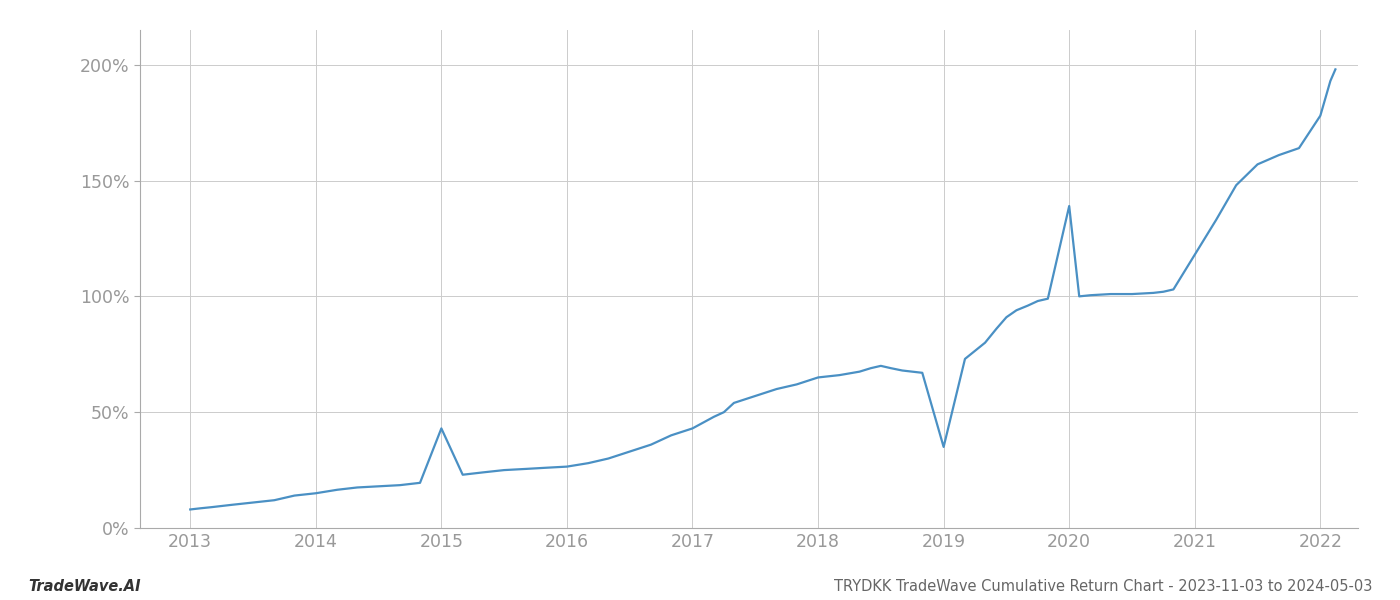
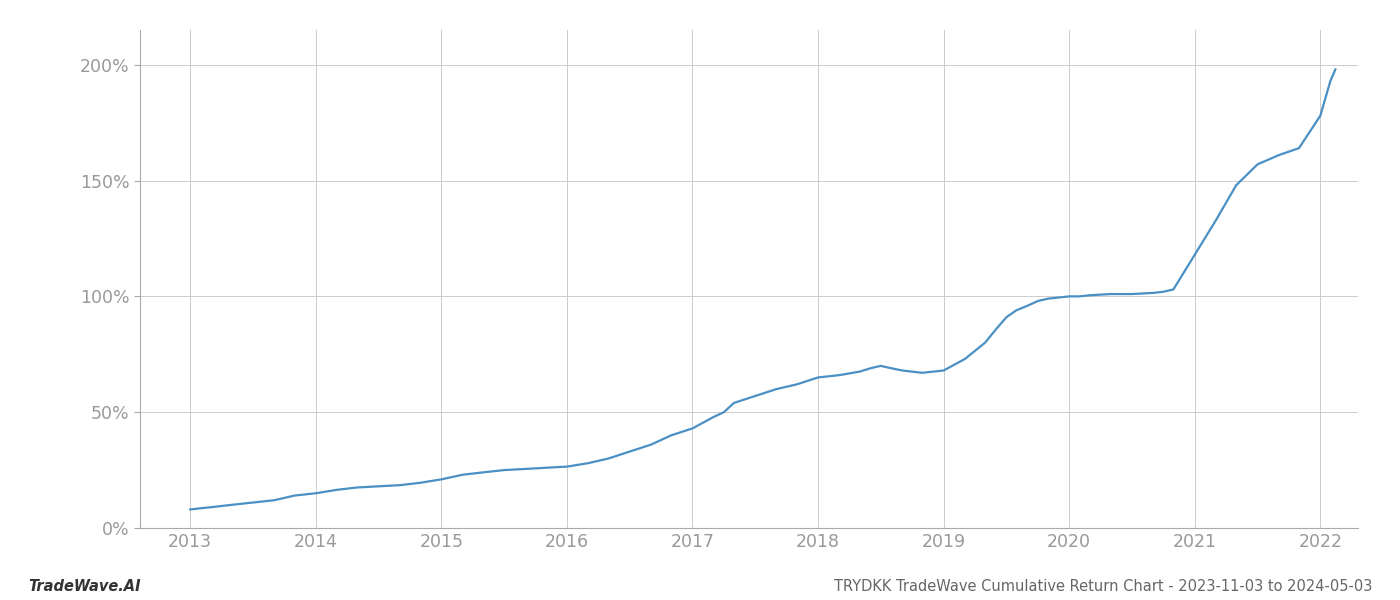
2015: 43.0% -> 21.0%
2019: 35.0% -> 68.0%
2020: 139.0% -> 100.0%
